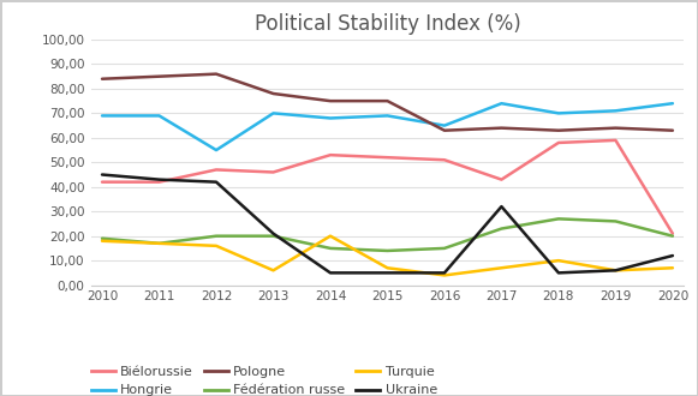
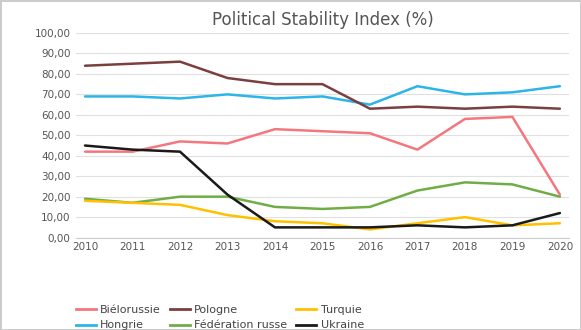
Hongrie/2012: 55 -> 68
Turquie/2013: 6 -> 11
Turquie/2014: 20 -> 8
Ukraine/2017: 32 -> 6
